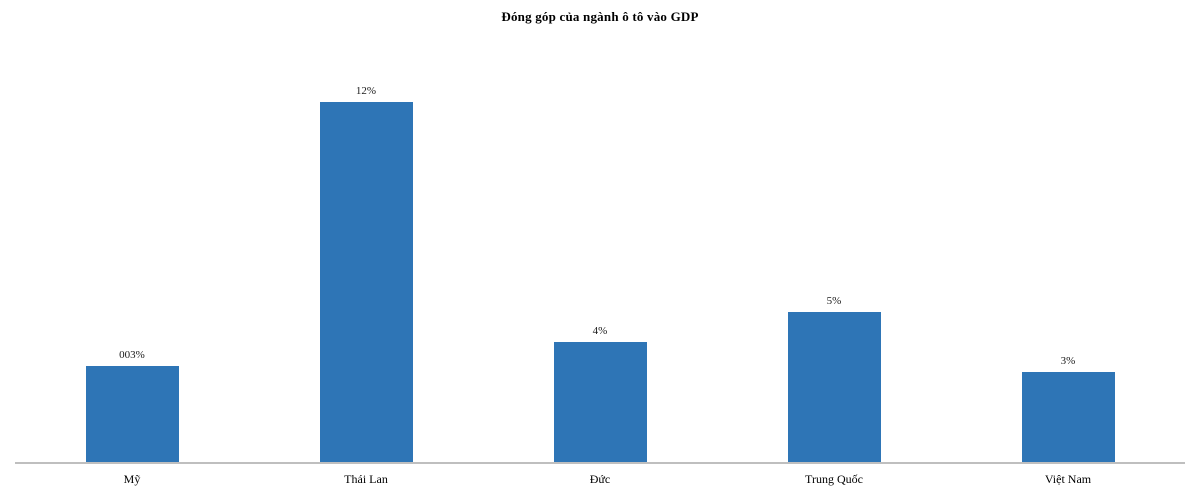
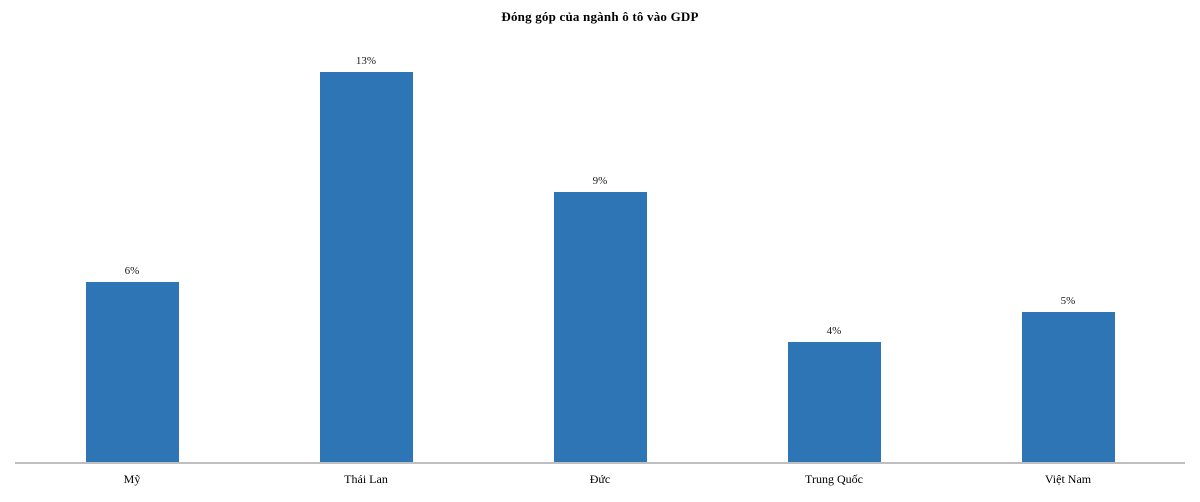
Mỹ: 003% -> 6%
Thái Lan: 12% -> 13%
Đức: 4% -> 9%
Trung Quốc: 5% -> 4%
Việt Nam: 3% -> 5%
